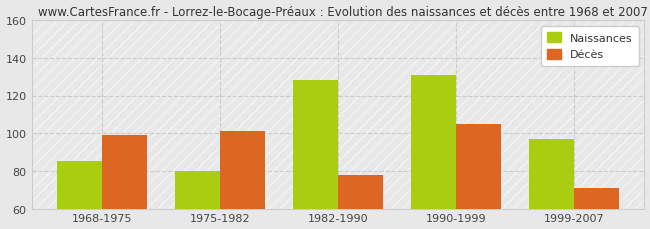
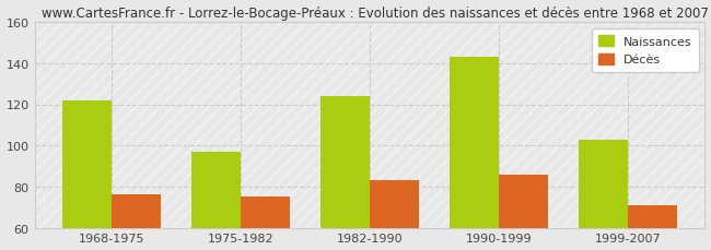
Naissances/1968-1975: 85 -> 122
Décès/1968-1975: 99 -> 76
Naissances/1975-1982: 80 -> 97
Décès/1975-1982: 101 -> 75
Naissances/1982-1990: 128 -> 124
Décès/1982-1990: 78 -> 83
Naissances/1990-1999: 131 -> 143
Décès/1990-1999: 105 -> 86
Naissances/1999-2007: 97 -> 103
